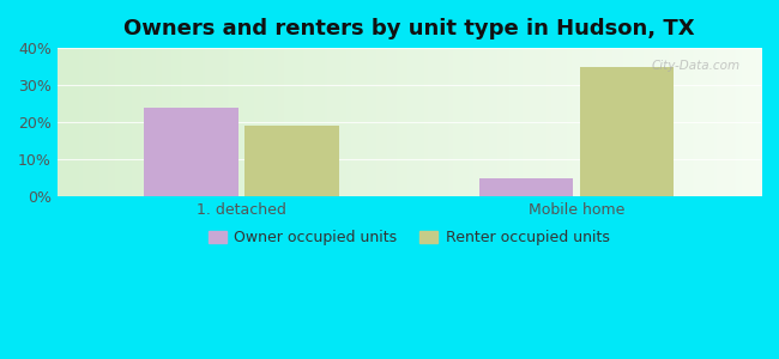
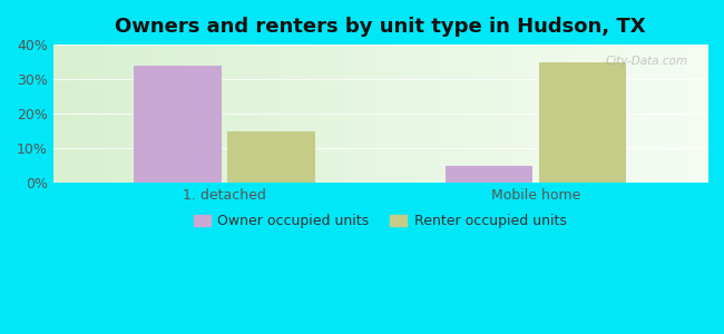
Owner occupied units/1. detached: 24% -> 34%
Renter occupied units/1. detached: 19% -> 15%
